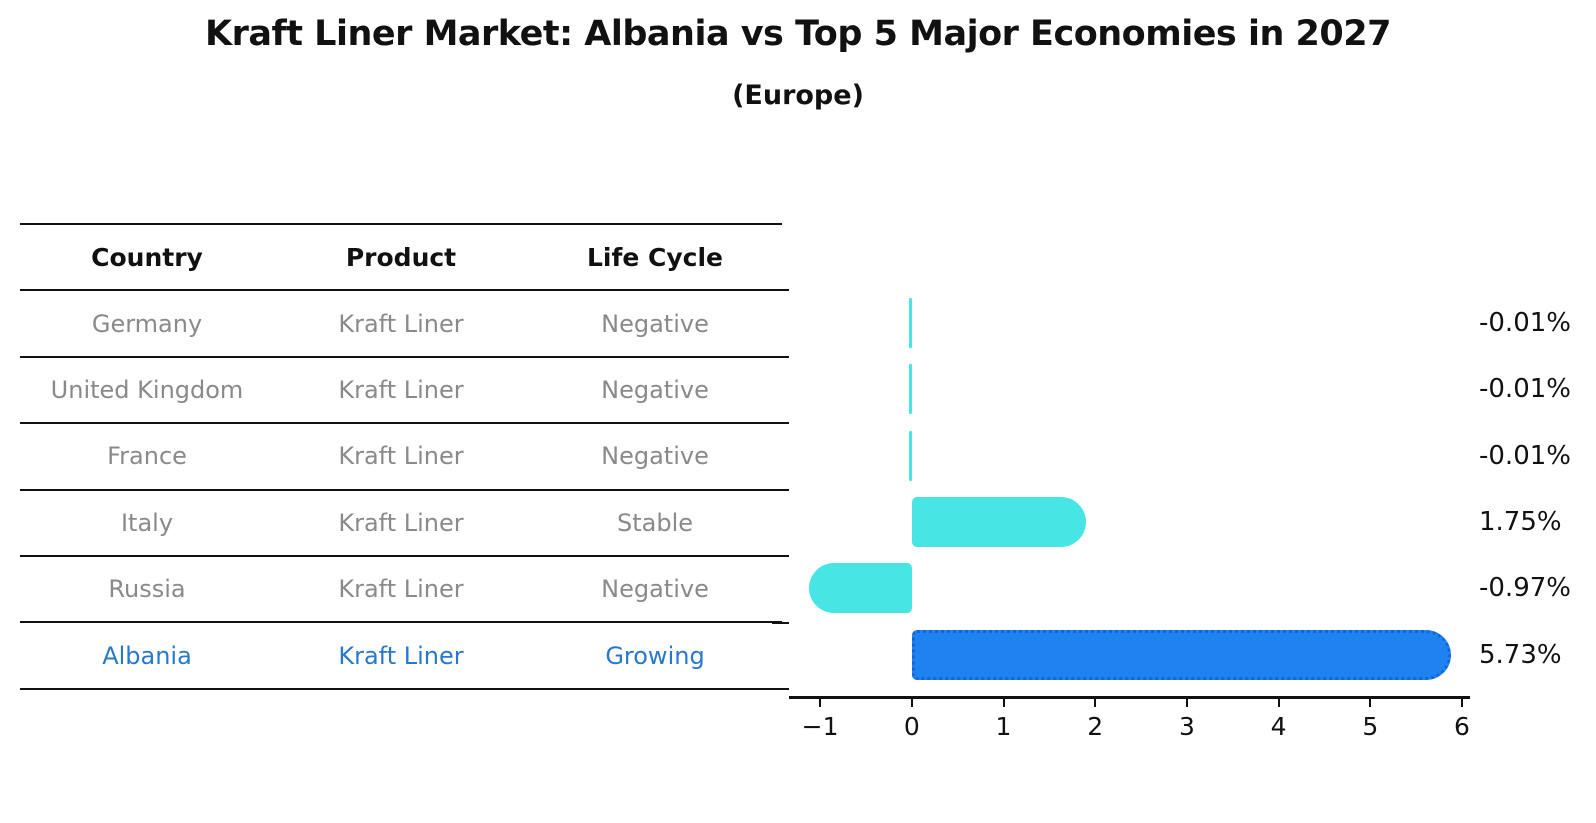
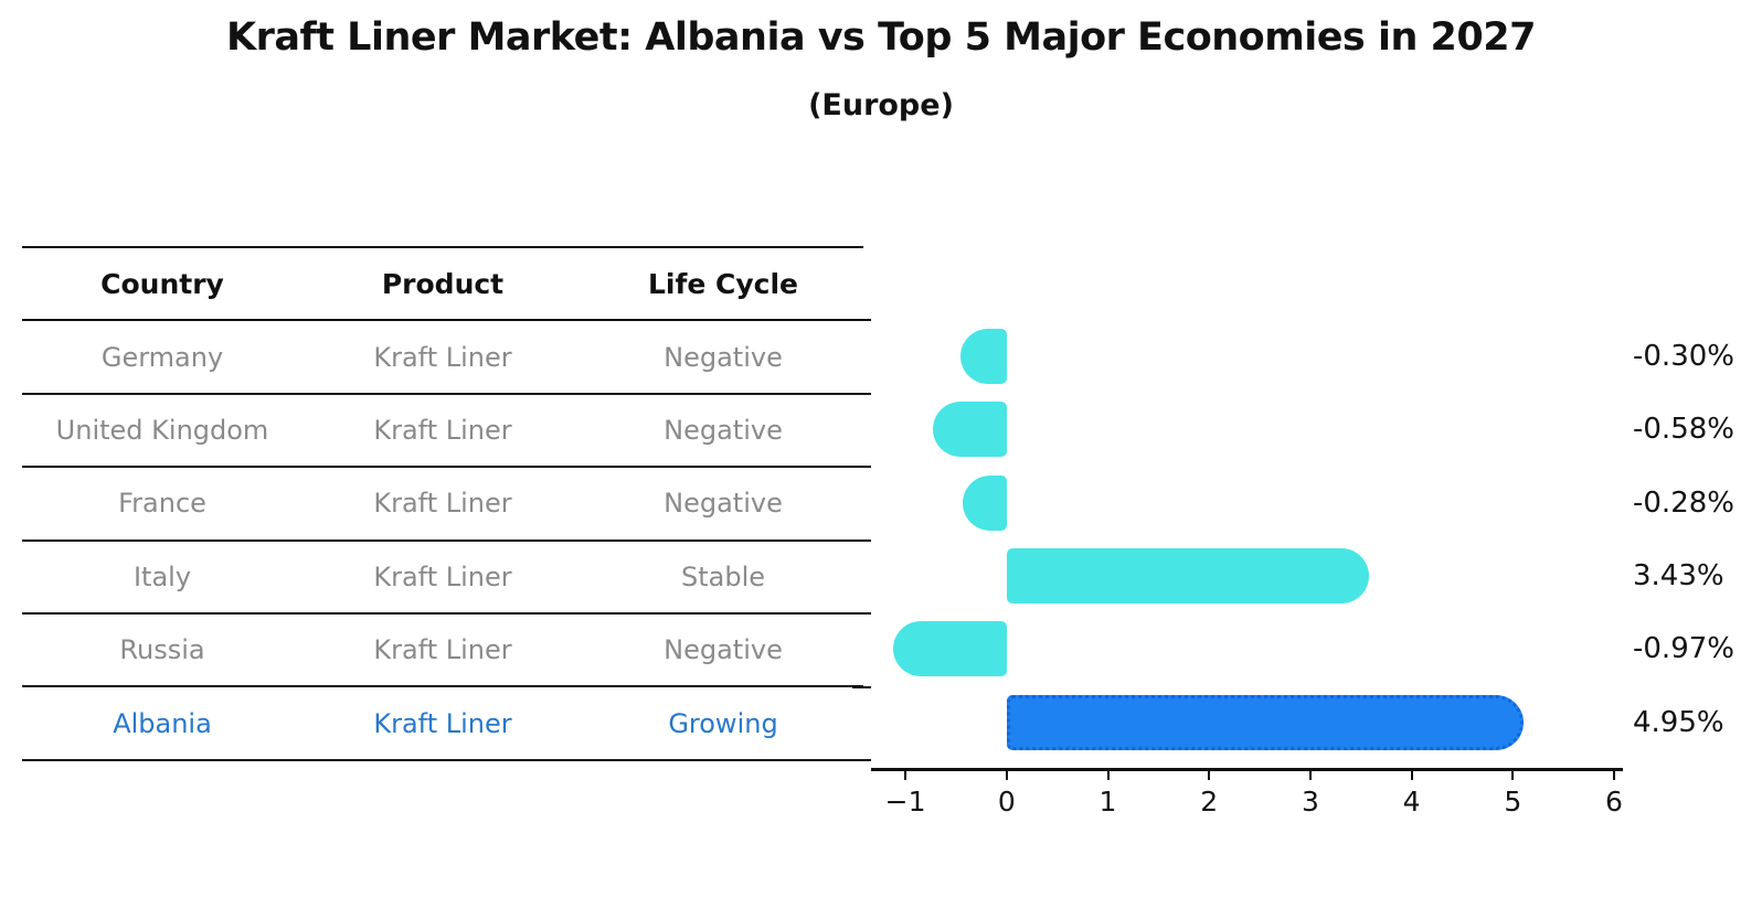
Germany: -0.01% -> -0.30%
United Kingdom: -0.01% -> -0.58%
France: -0.01% -> -0.28%
Italy: 1.75% -> 3.43%
Albania: 5.73% -> 4.95%
